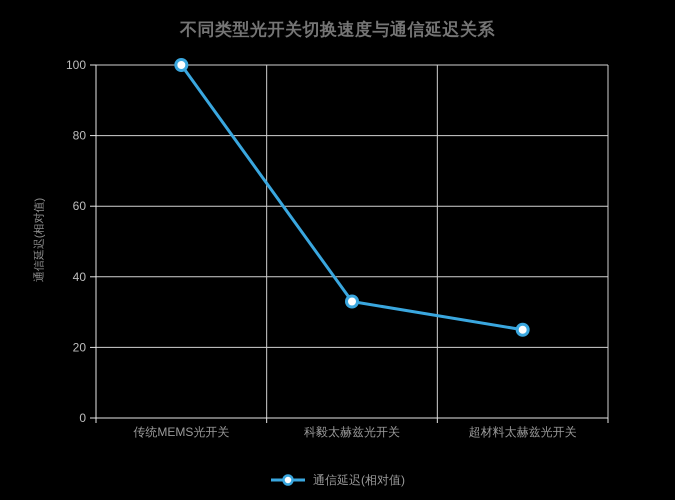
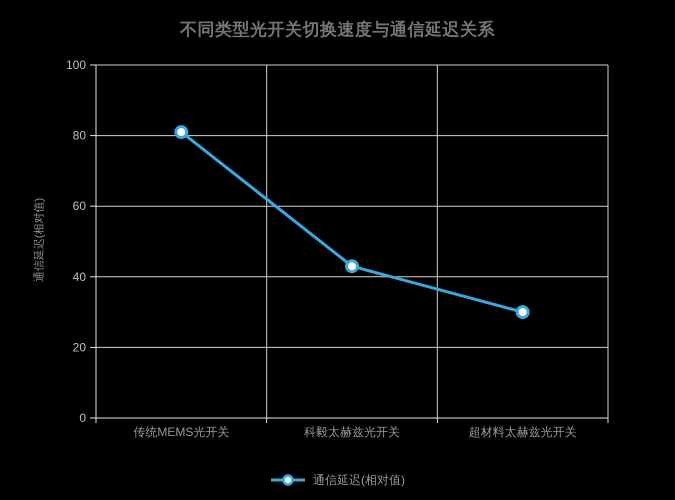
传统MEMS光开关: 100 -> 81
科毅太赫兹光开关: 33 -> 43
超材料太赫兹光开关: 25 -> 30
